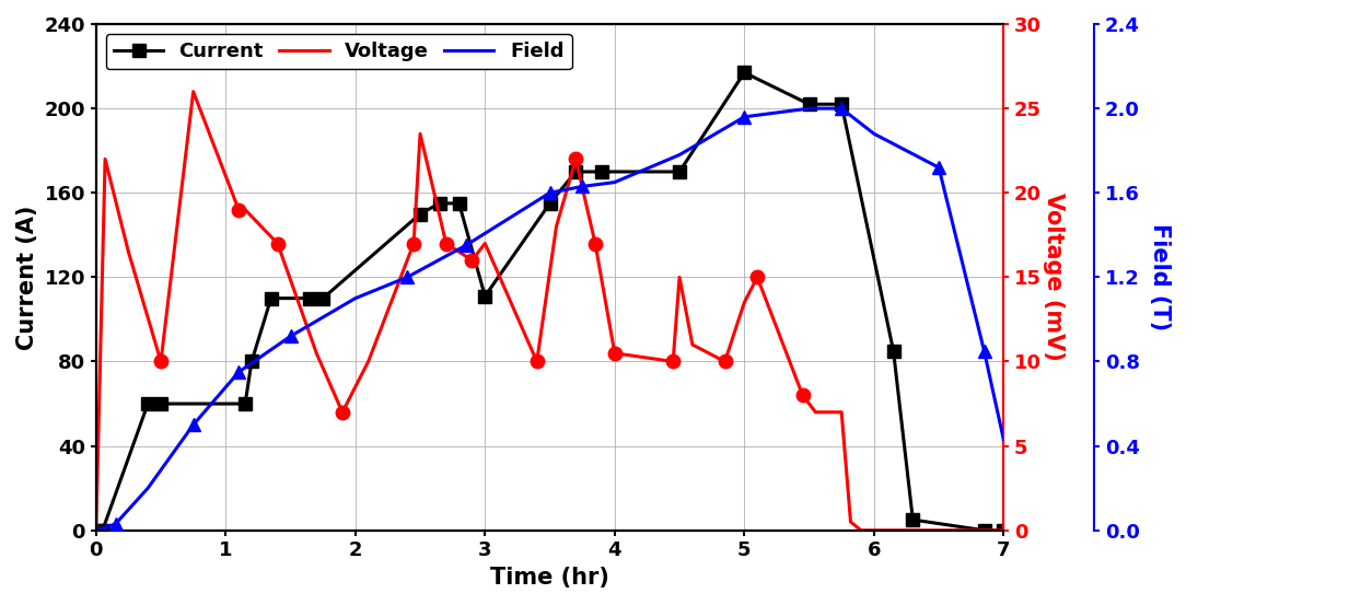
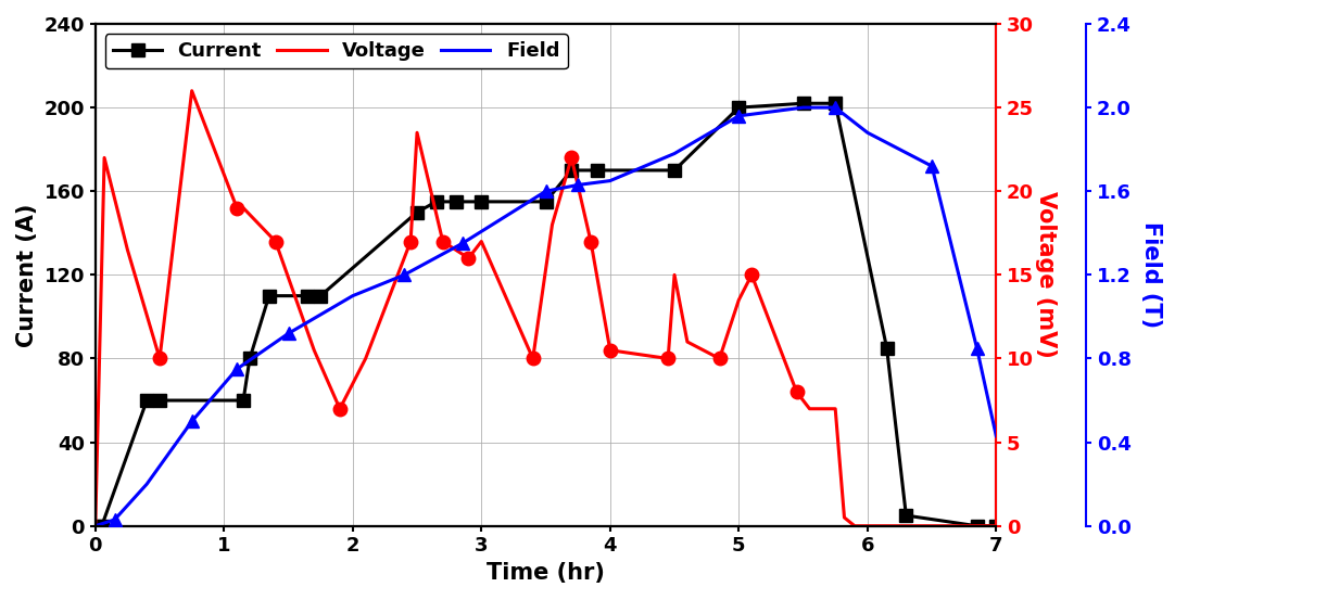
Current/3: 111 -> 155
Current/5: 217 -> 200
